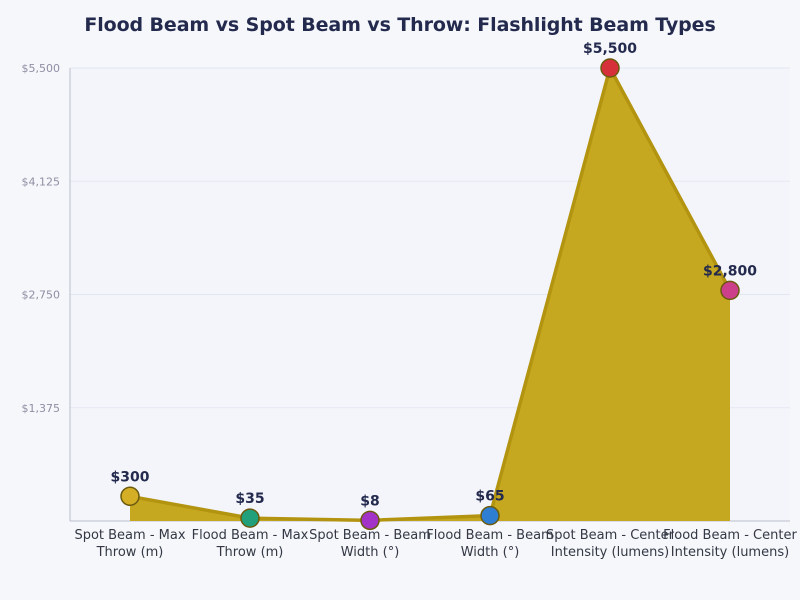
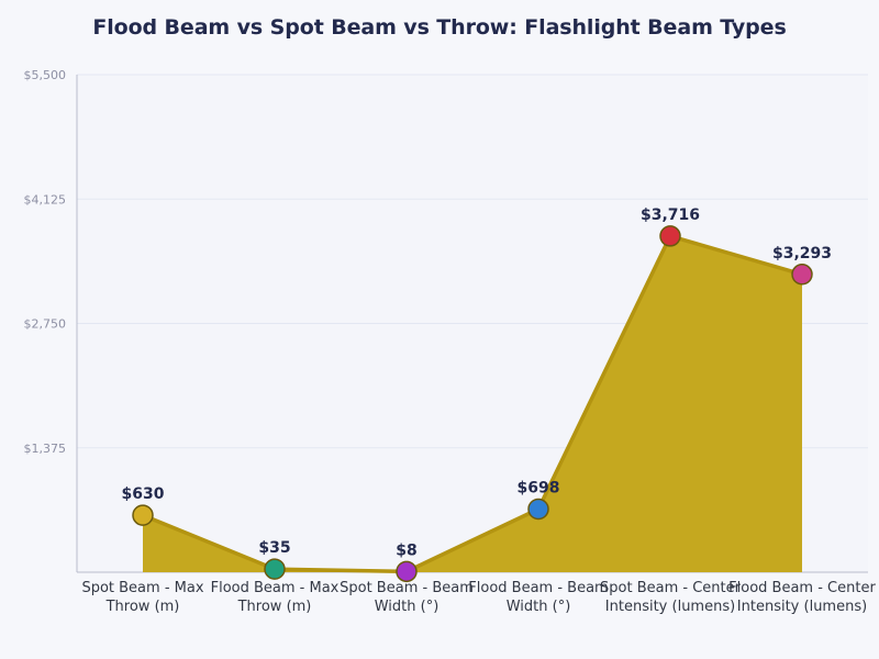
Spot Beam - Max Throw (m): $300 -> $630
Flood Beam - Beam Width (°): $65 -> $698
Spot Beam - Center Intensity (lumens): $5,500 -> $3,716
Flood Beam - Center Intensity (lumens): $2,800 -> $3,293
